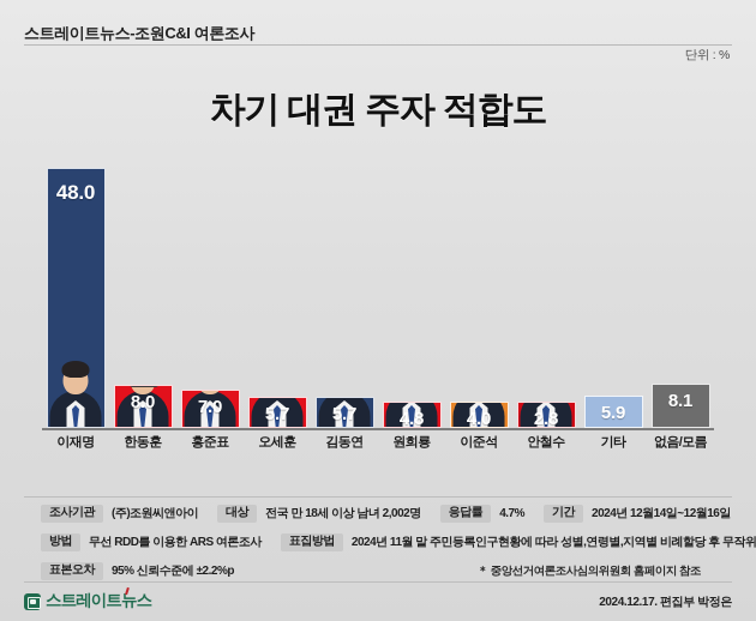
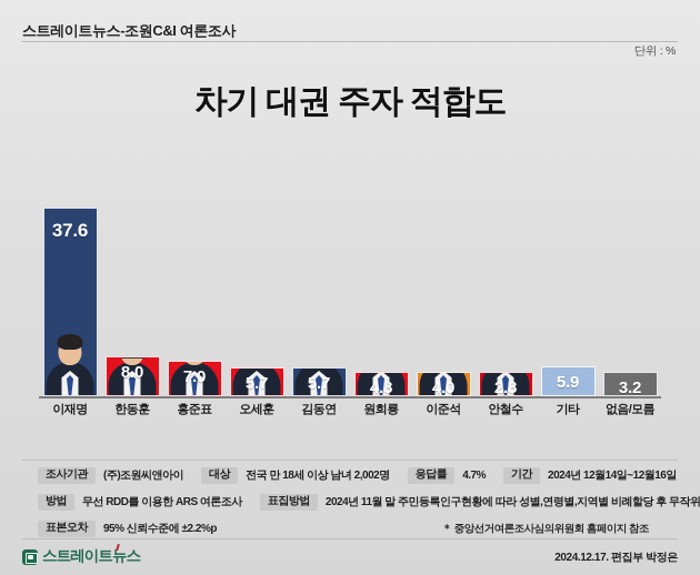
이재명: 48.0 -> 37.6
없음/모름: 8.1 -> 3.2
